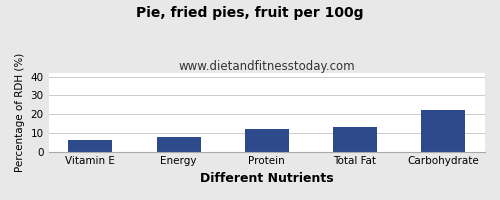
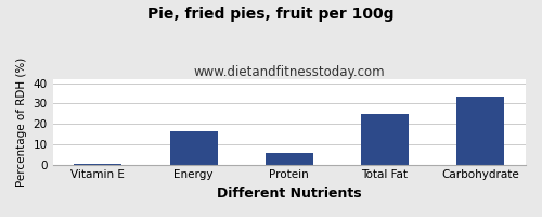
Vitamin E: 6 -> 0
Energy: 8 -> 16
Protein: 12 -> 6
Total Fat: 13 -> 25
Carbohydrate: 22 -> 33
